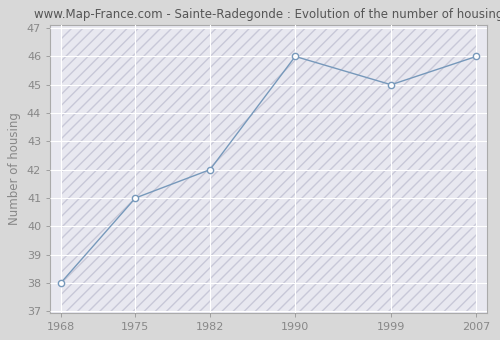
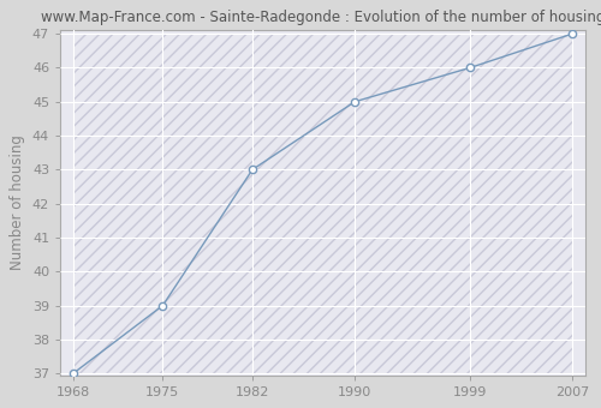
1968: 38 -> 37
1975: 41 -> 39
1982: 42 -> 43
1990: 46 -> 45
1999: 45 -> 46
2007: 46 -> 47
